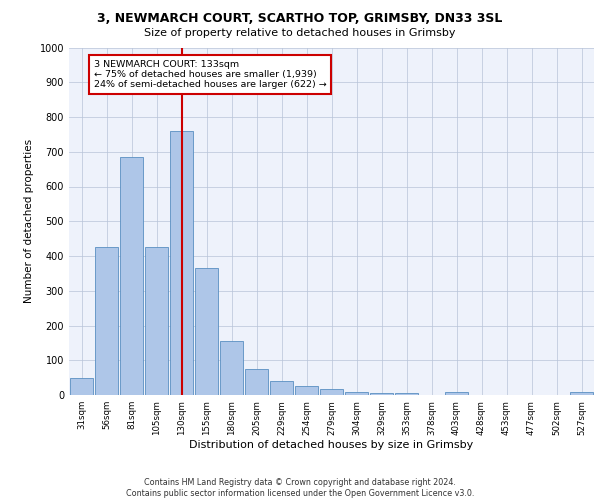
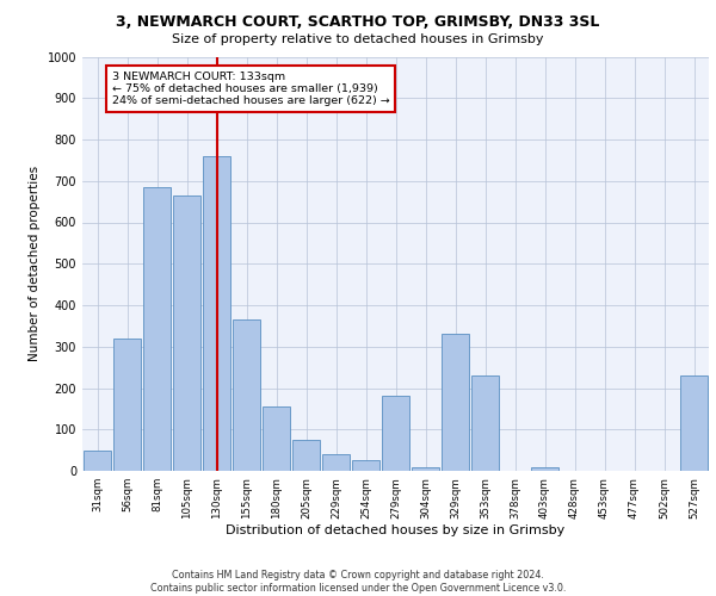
56sqm: 425 -> 320
105sqm: 425 -> 665
279sqm: 17 -> 180
329sqm: 7 -> 330
353sqm: 5 -> 230
527sqm: 8 -> 230
